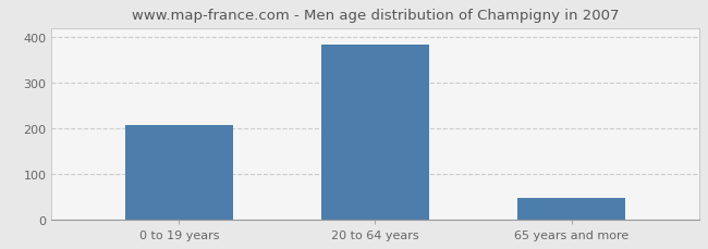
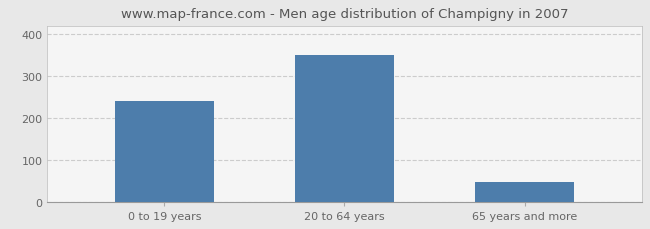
0 to 19 years: 206 -> 240
20 to 64 years: 383 -> 350
